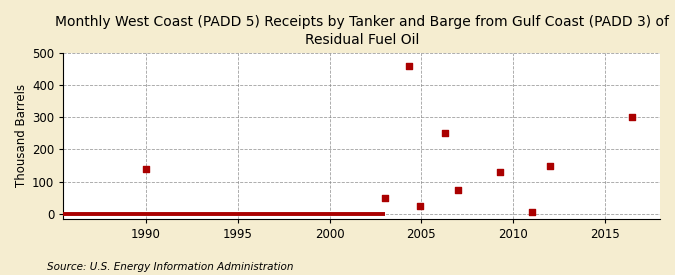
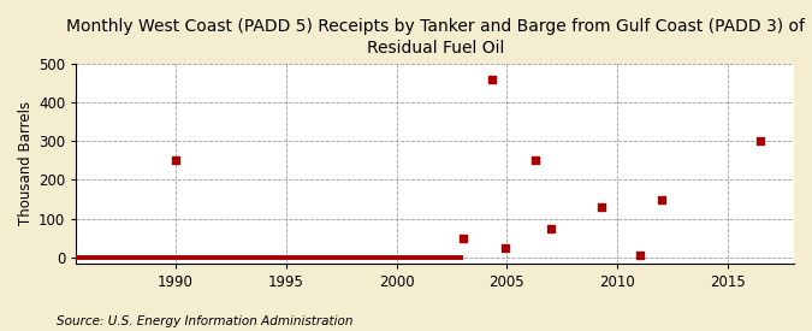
1990: 140 -> 250
